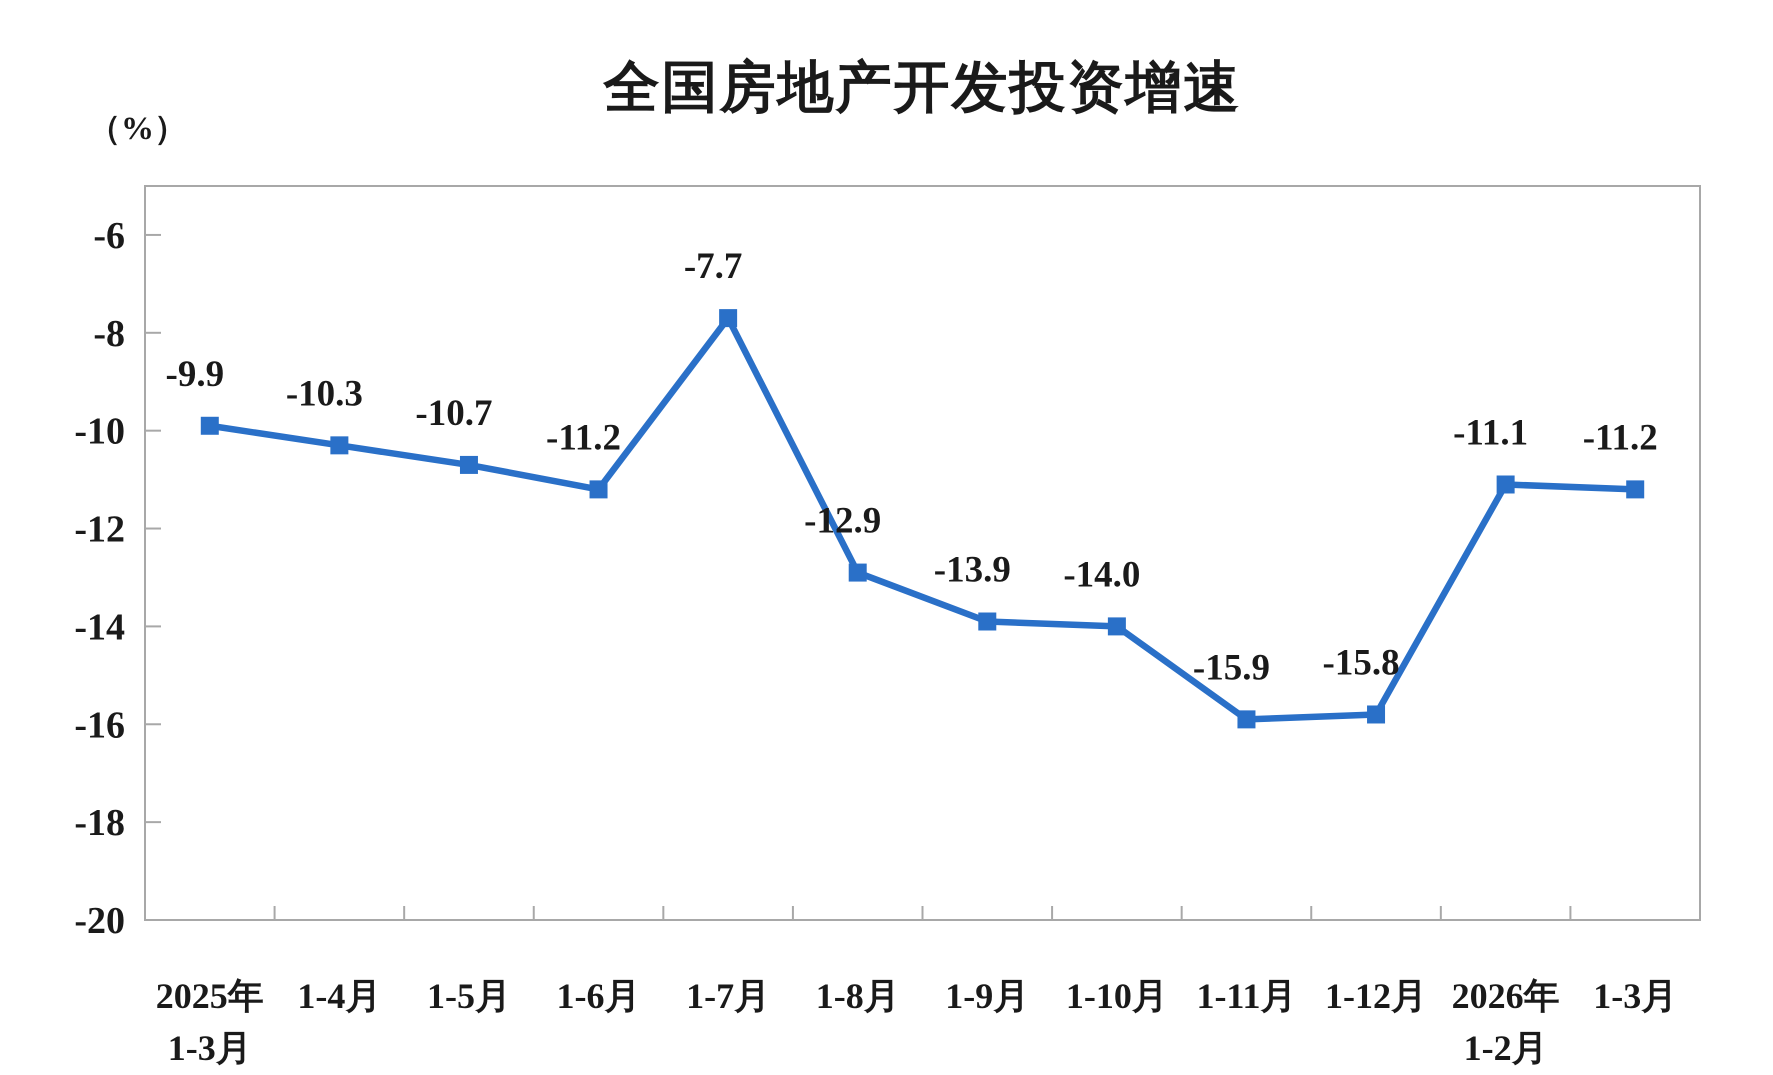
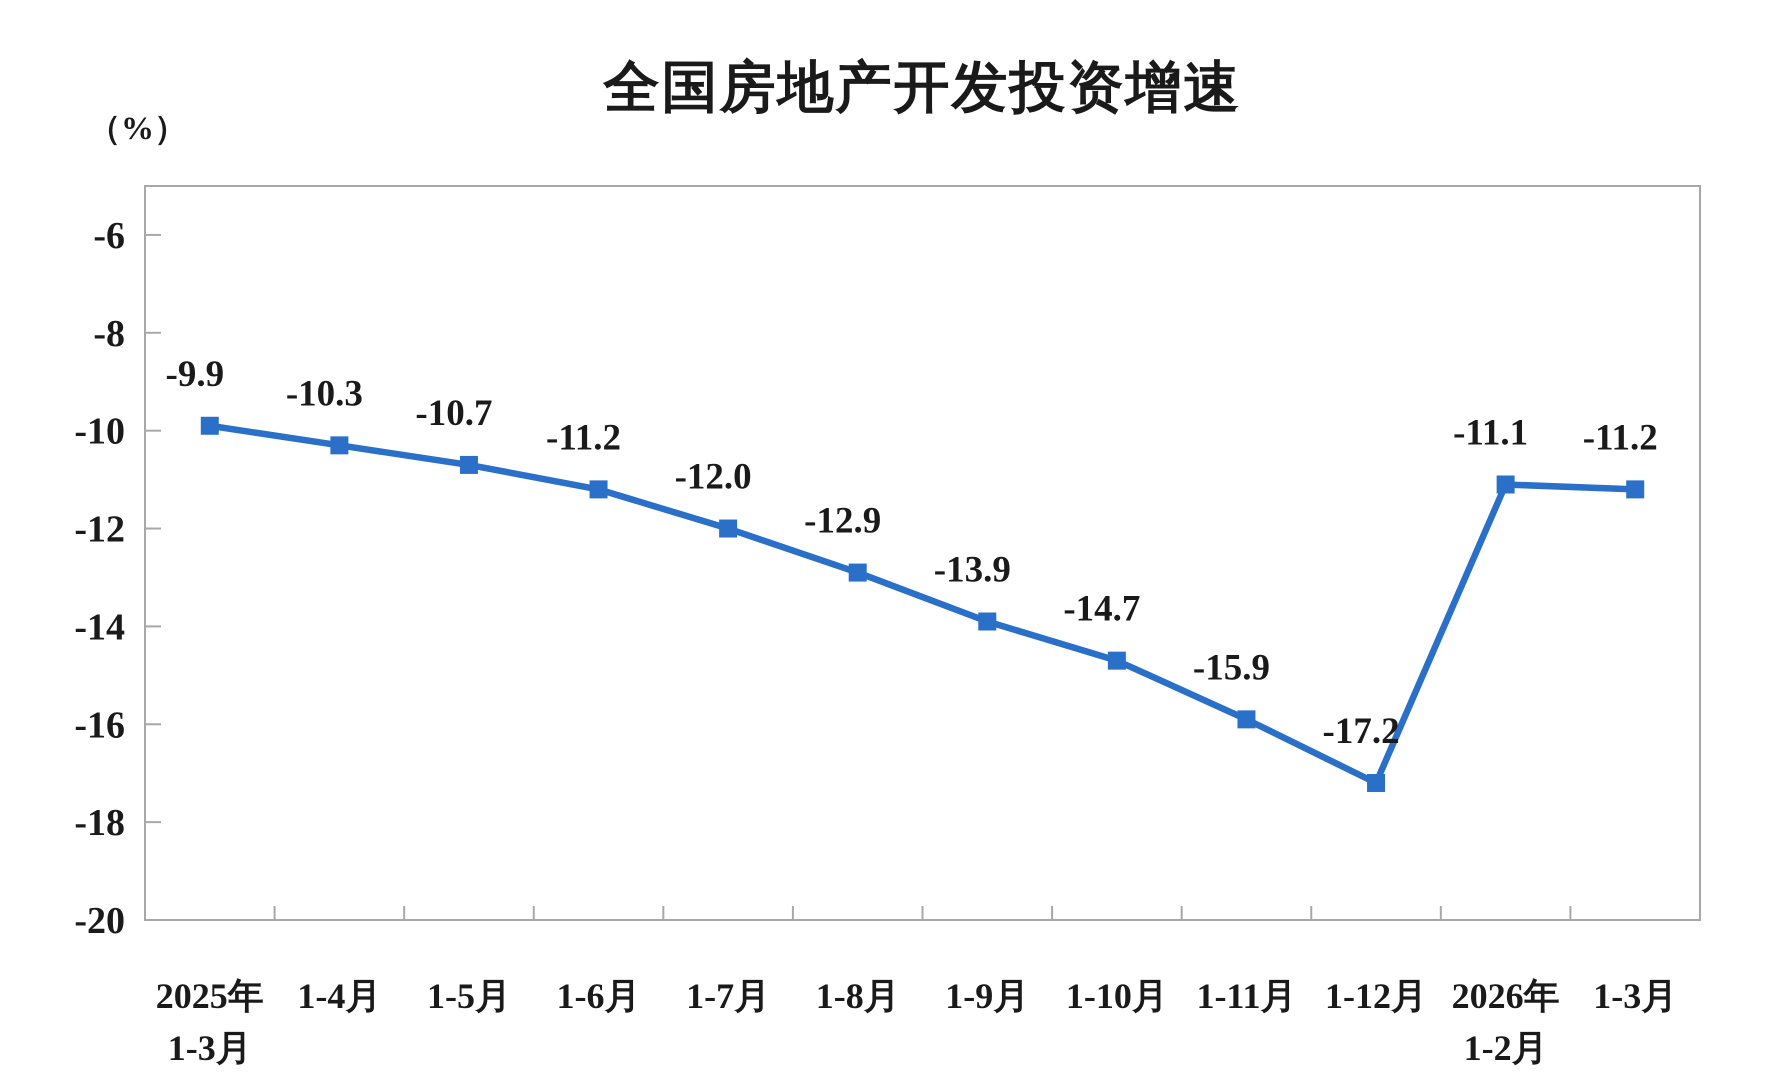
1-7月: -7.7 -> -12.0
1-10月: -14.0 -> -14.7
1-12月: -15.8 -> -17.2
